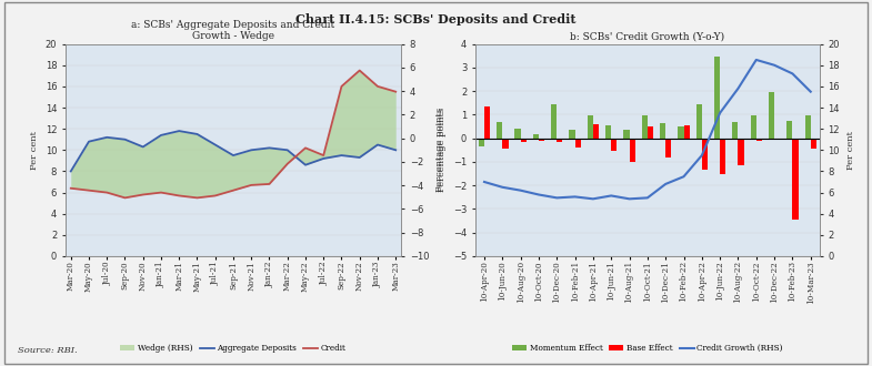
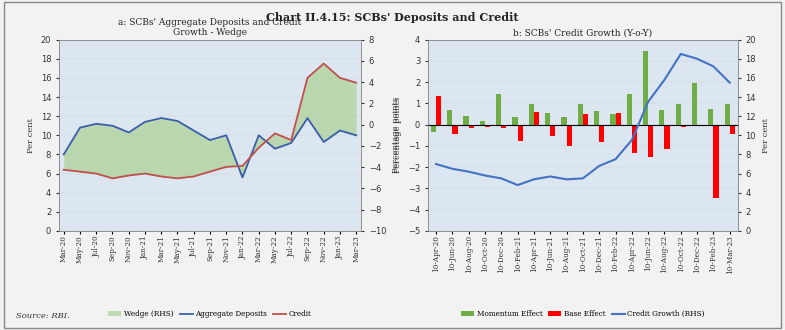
a: SCBs' Aggregate Deposits and Credit Growth - Wedge/Aggregate Deposits/Jan-22: 10.2 -> 5.6
a: SCBs' Aggregate Deposits and Credit Growth - Wedge/Aggregate Deposits/Sep-22: 9.5 -> 11.8
b: SCBs' Credit Growth (Y-o-Y)/Credit Growth (RHS)/10-Feb-21: 5.6 -> 4.8
b: SCBs' Credit Growth (Y-o-Y)/Base Effect/10-Feb-21: -0.38 -> -0.75
